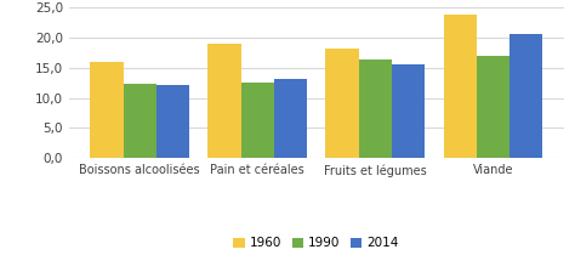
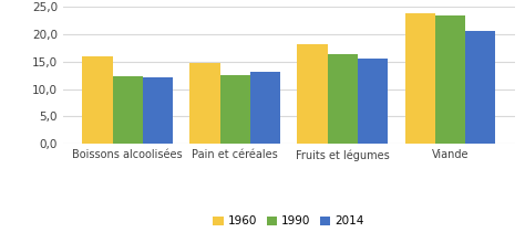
1960/Pain et céréales: 19,0 -> 14,8
1990/Viande: 17,0 -> 23,5
